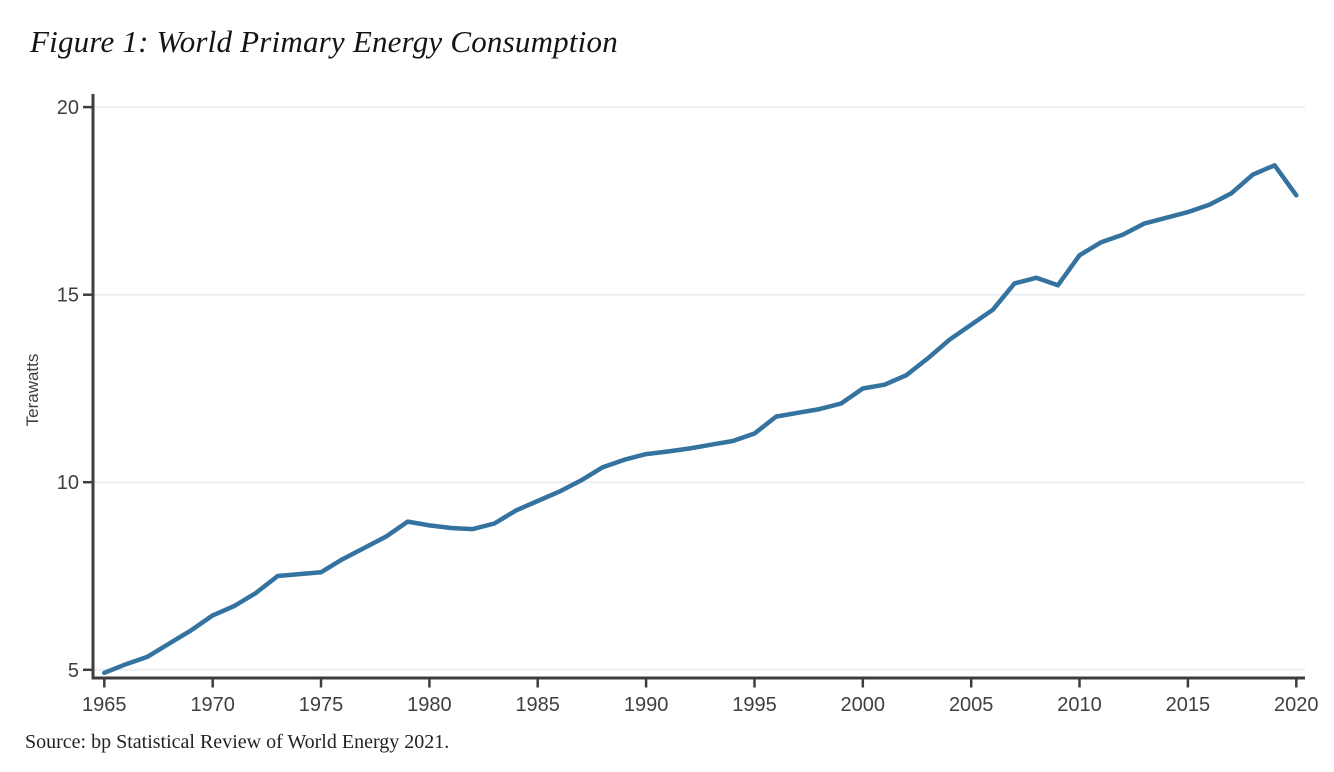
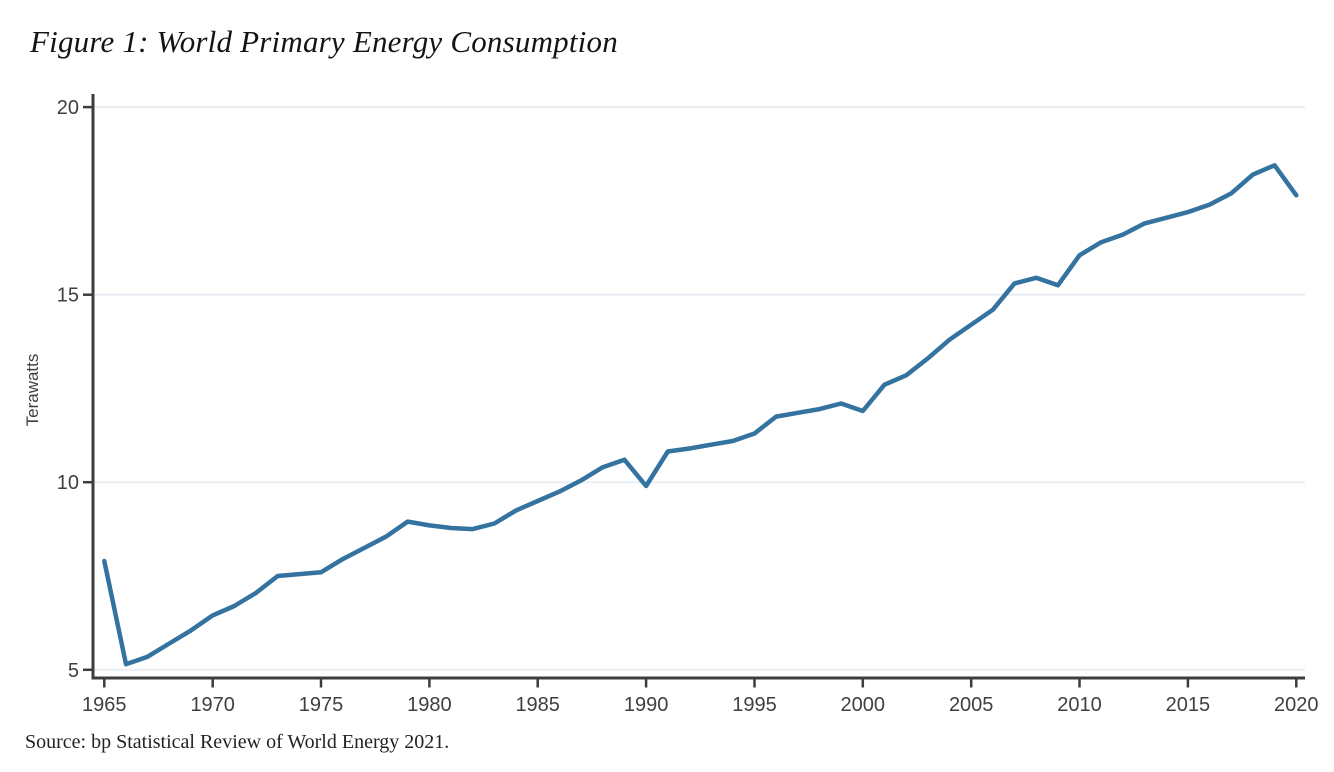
1965: 4.9 -> 7.9
1990: 10.8 -> 9.9
2000: 12.5 -> 11.9
